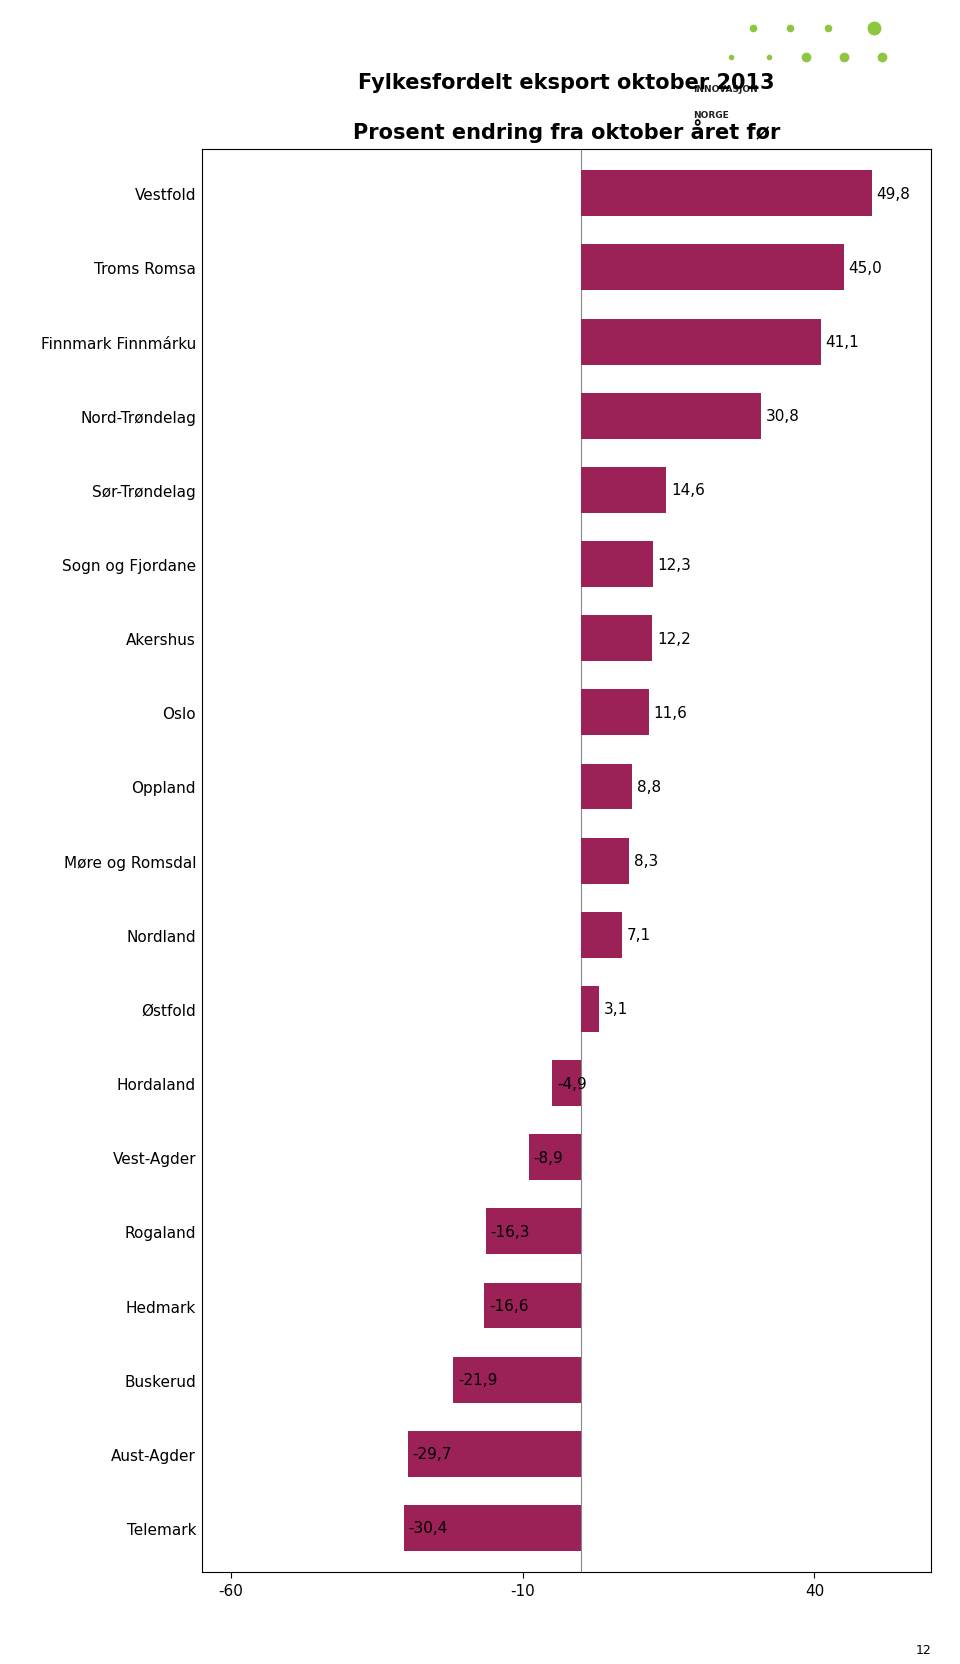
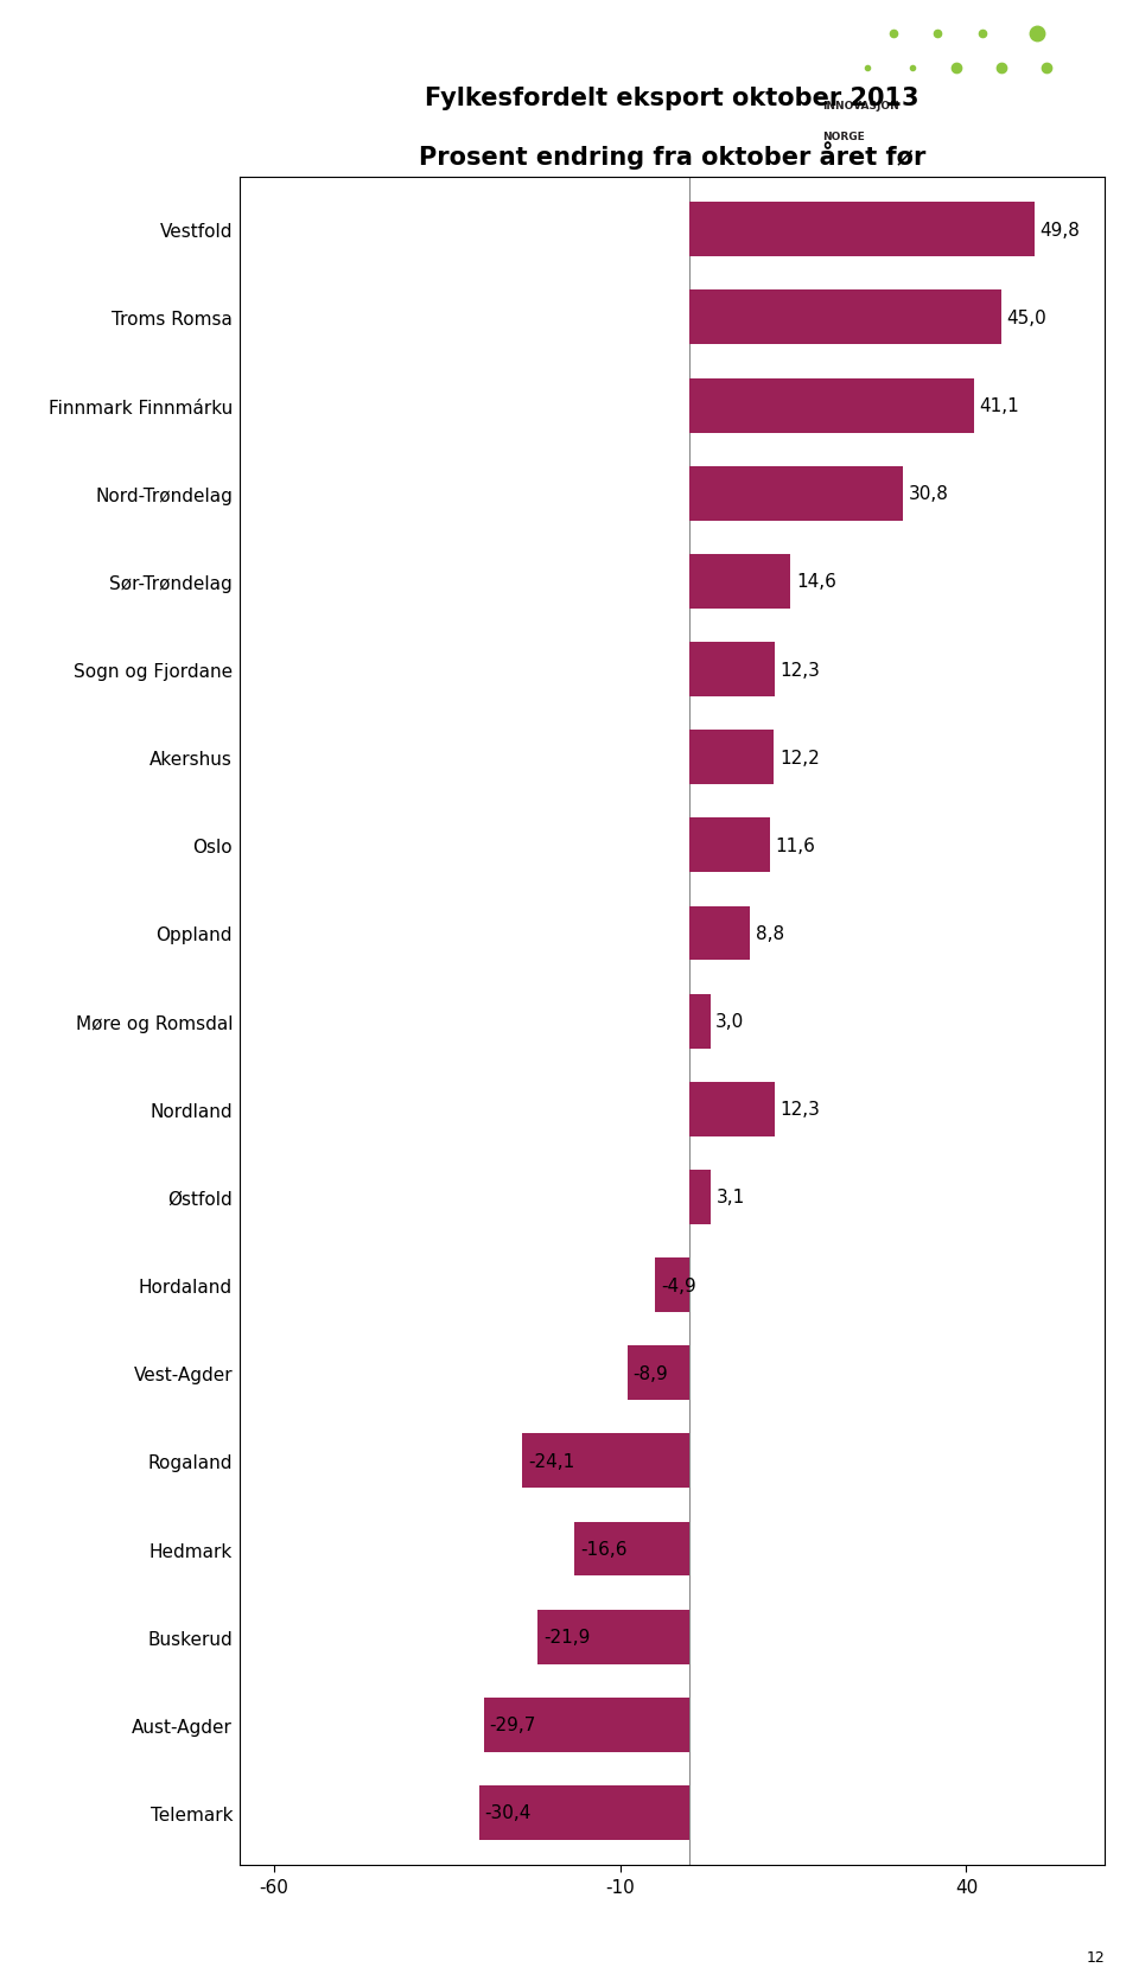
Møre og Romsdal: 8,3 -> 3,0
Nordland: 7,1 -> 12,3
Rogaland: -16,3 -> -24,1
